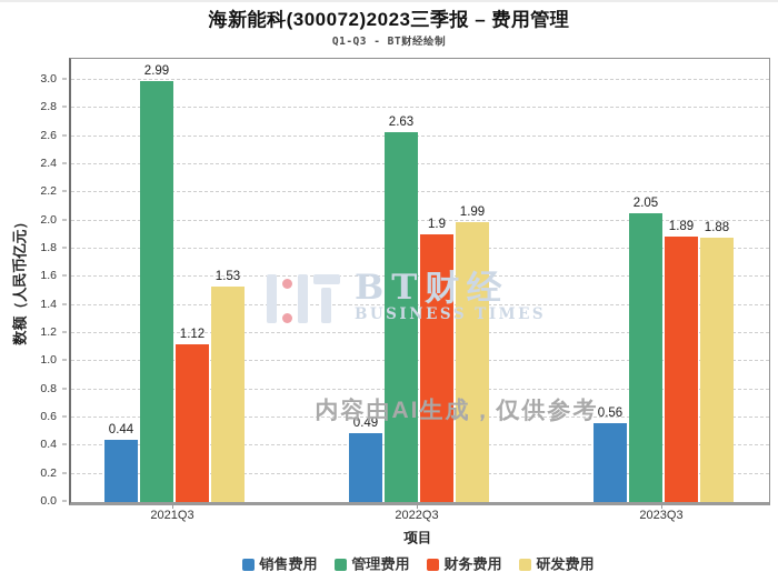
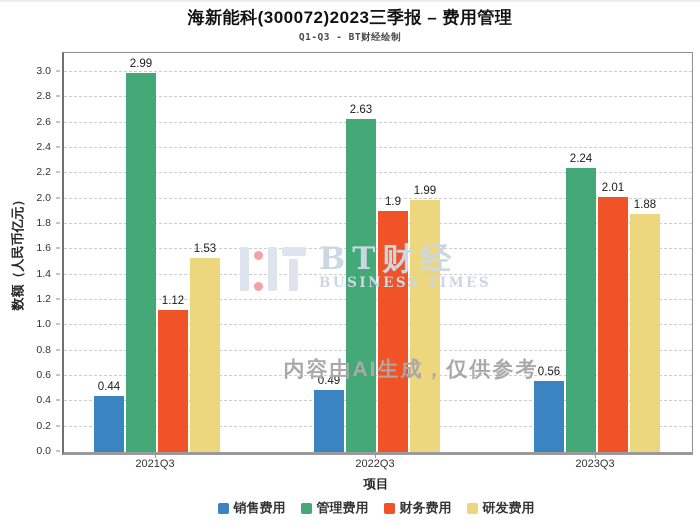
管理费用/2023Q3: 2.05 -> 2.24
财务费用/2023Q3: 1.89 -> 2.01
